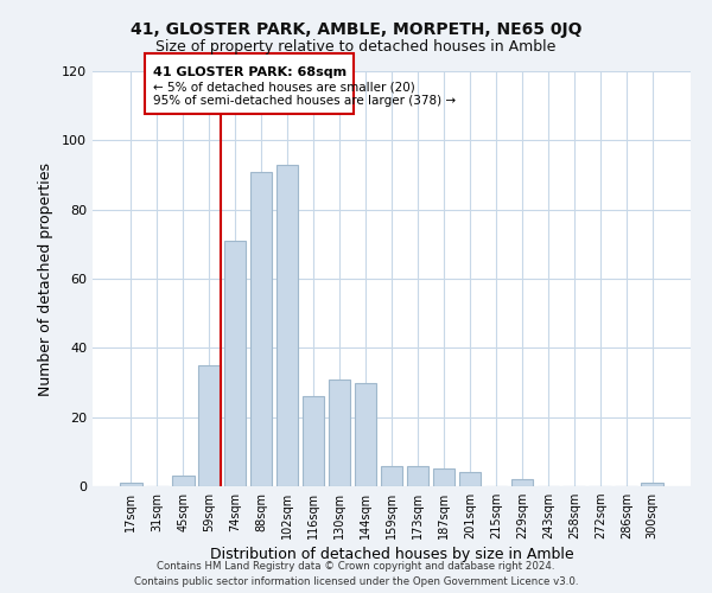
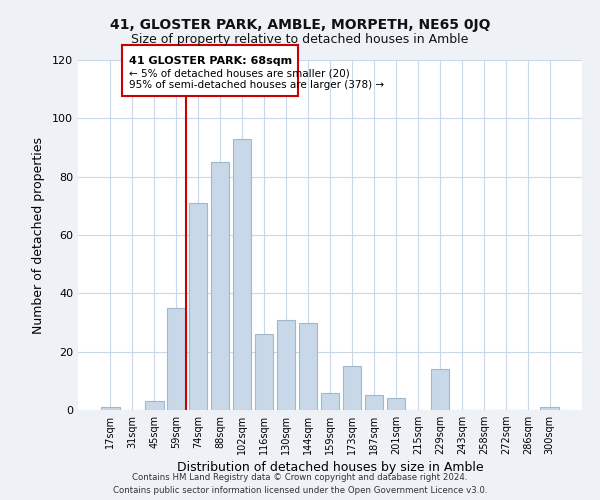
88sqm: 91 -> 85
173sqm: 6 -> 15
229sqm: 2 -> 14
